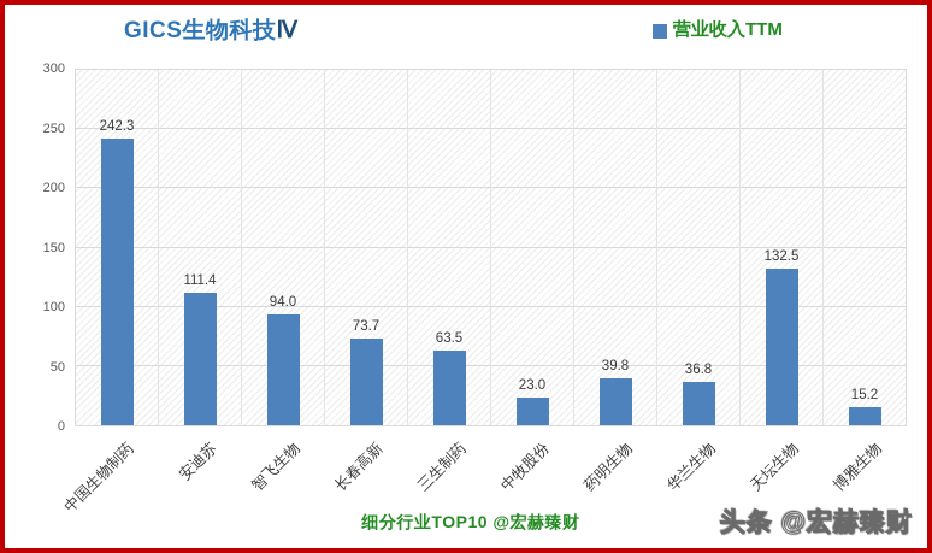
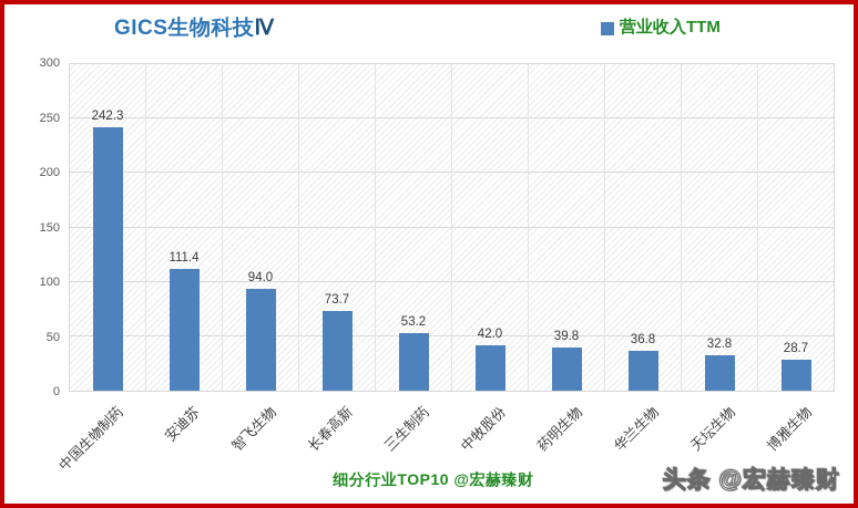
三生制药: 63.5 -> 53.2
中牧股份: 23.0 -> 42.0
天坛生物: 132.5 -> 32.8
博雅生物: 15.2 -> 28.7
